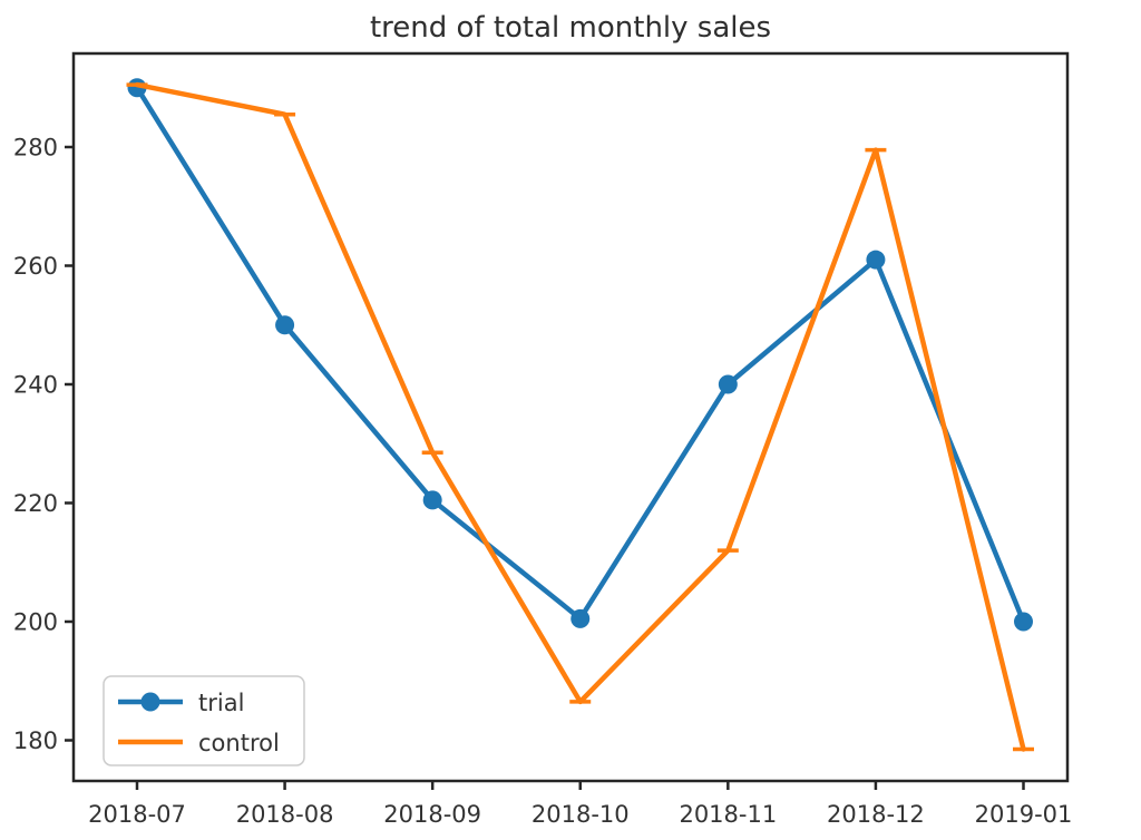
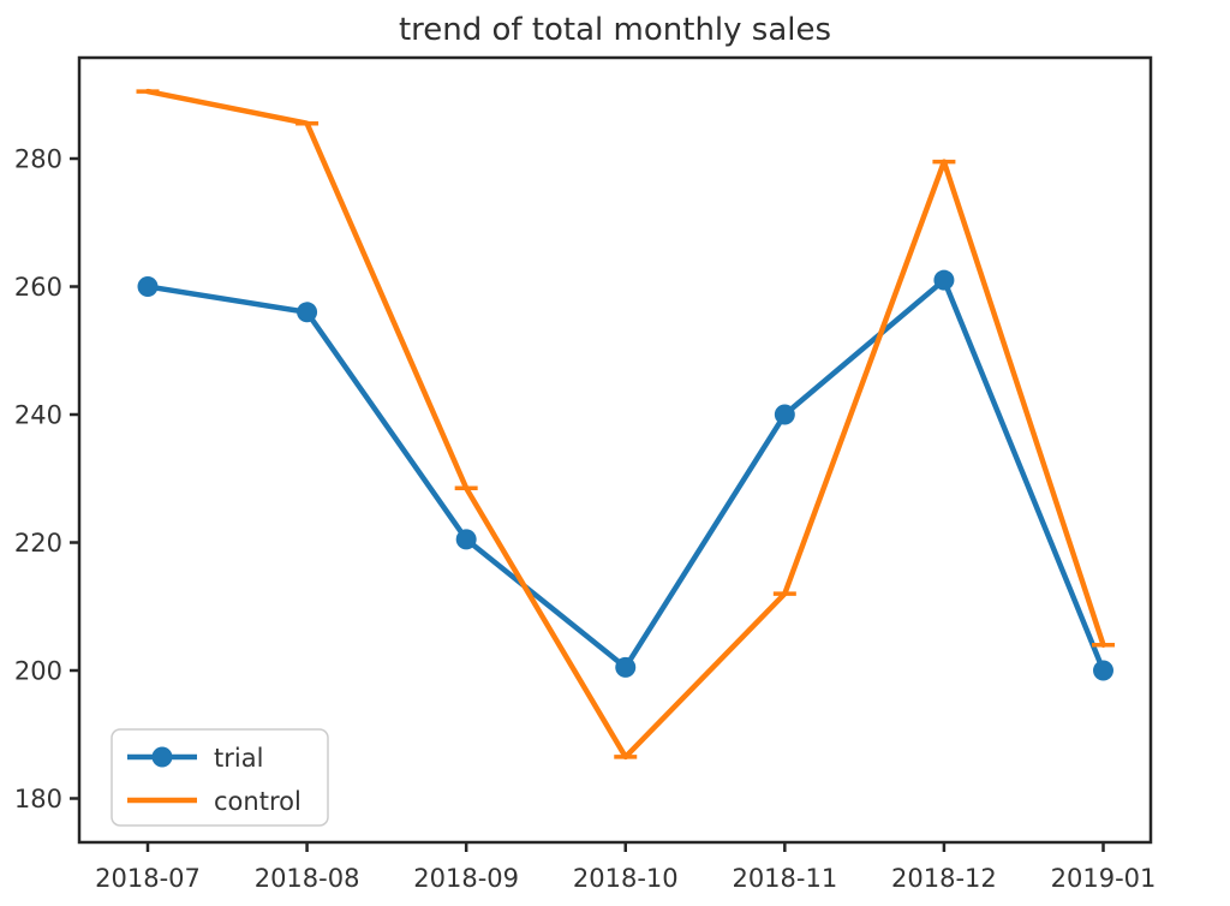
trial/2018-07: 290 -> 260
trial/2018-08: 250 -> 256
control/2019-01: 178 -> 204
